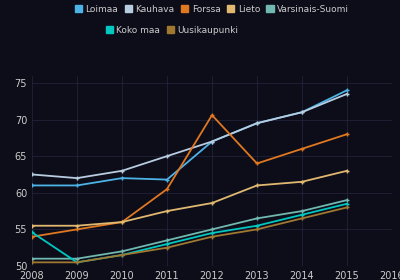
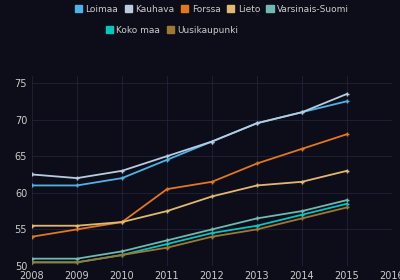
Koko maa/2008: 54.6 -> 50.5
Loimaa/2011: 61.8 -> 64.5
Forssa/2012: 70.6 -> 61.5
Lieto/2012: 58.6 -> 59.5
Loimaa/2015: 74.0 -> 72.5
